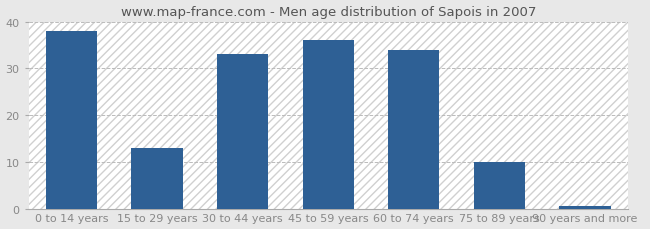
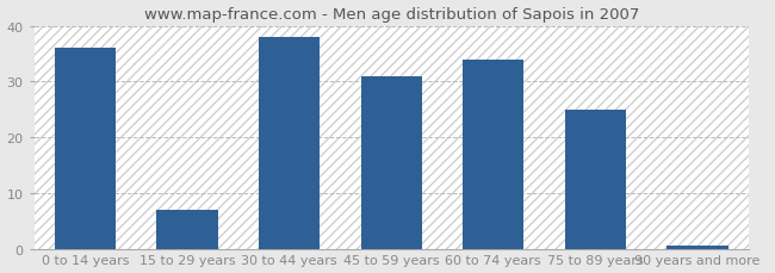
0 to 14 years: 38.0 -> 36.0
15 to 29 years: 13.0 -> 7.0
30 to 44 years: 33.0 -> 38.0
45 to 59 years: 36.0 -> 31.0
75 to 89 years: 10.0 -> 25.0
